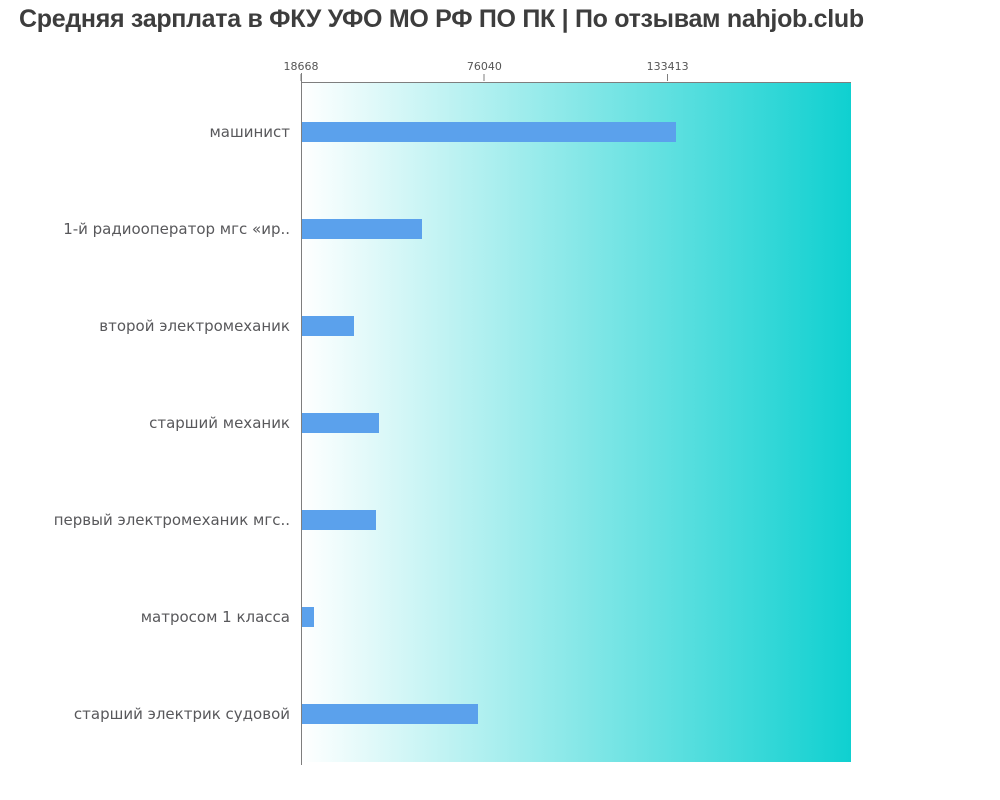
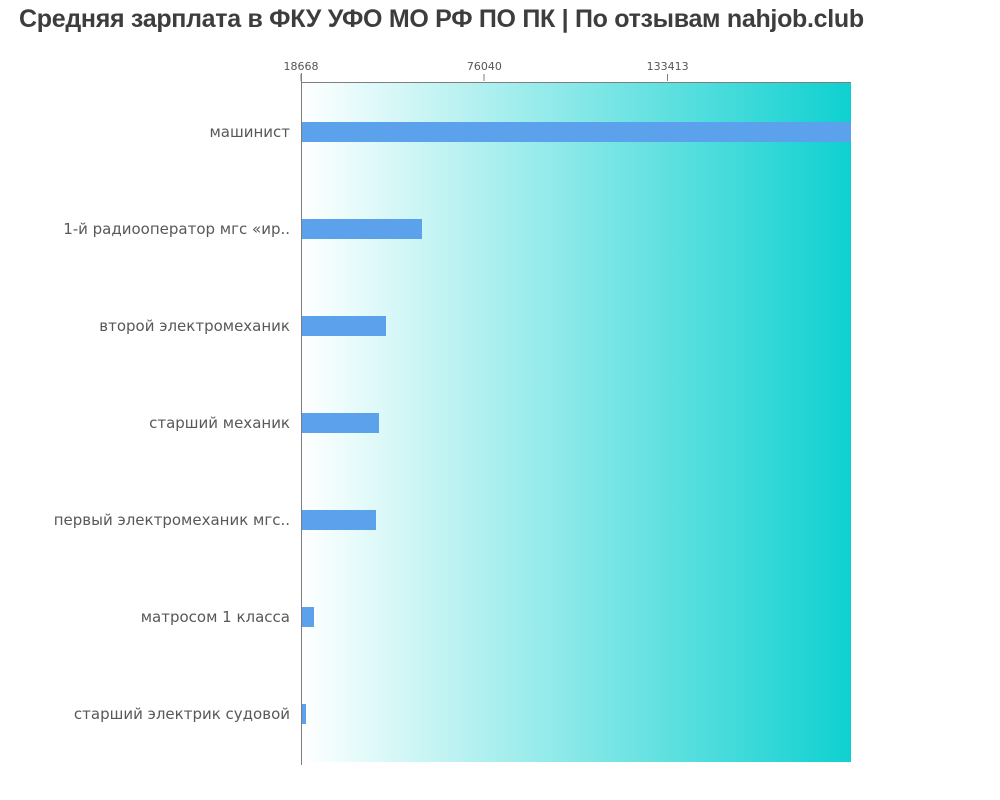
машинист: 136000 -> 191000
второй электромеханик: 35000 -> 45000
старший электрик судовой: 74000 -> 20000
